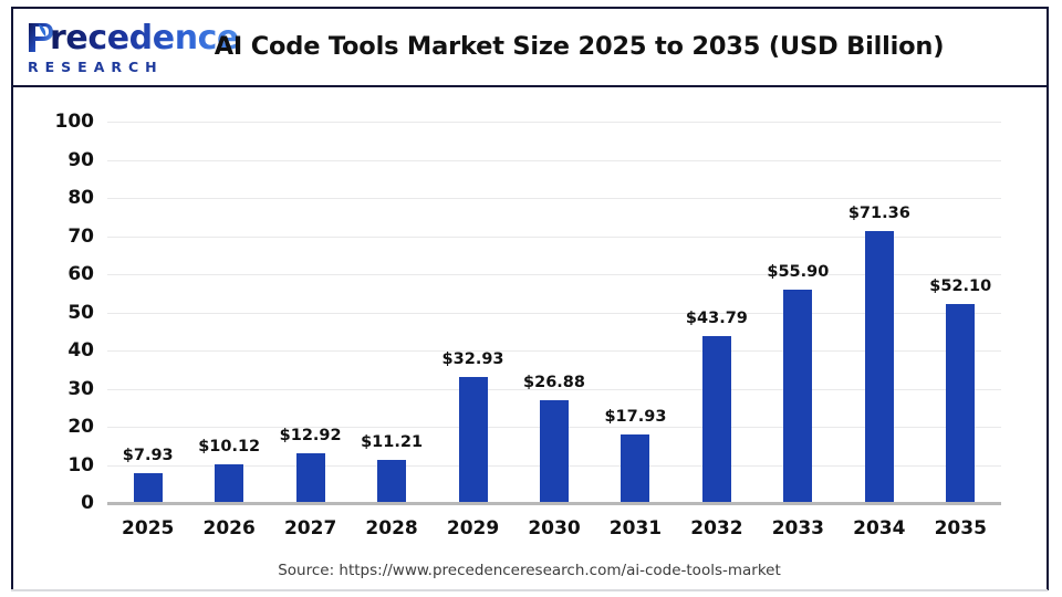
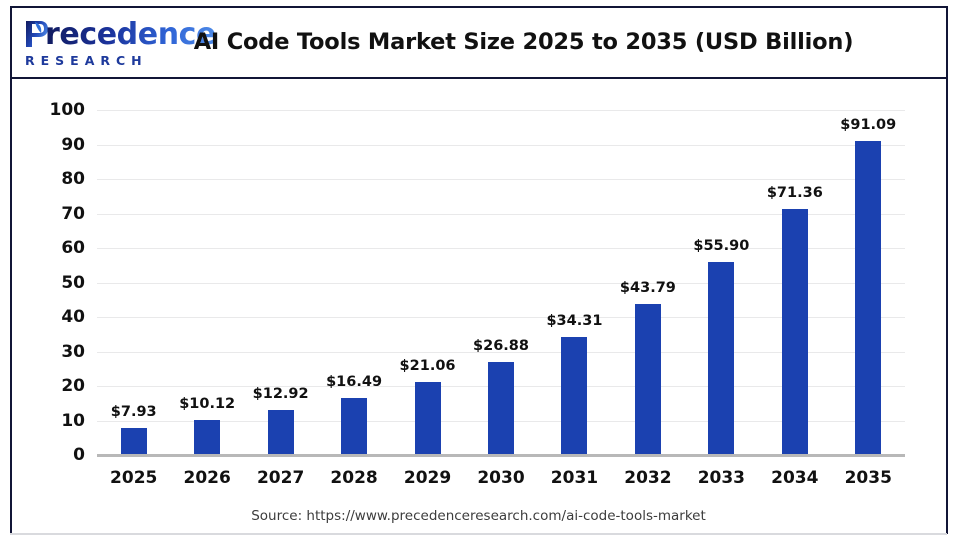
2028: $11.21 -> $16.49
2029: $32.93 -> $21.06
2031: $17.93 -> $34.31
2035: $52.10 -> $91.09
